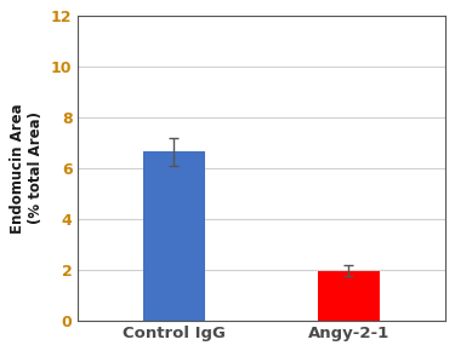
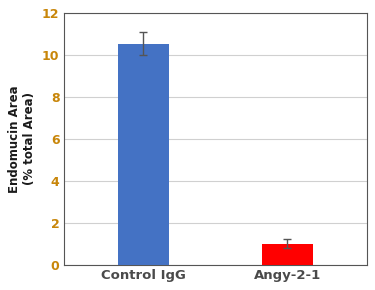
Control IgG: 6.65 -> 10.55
Angy-2-1: 1.95 -> 1.00
